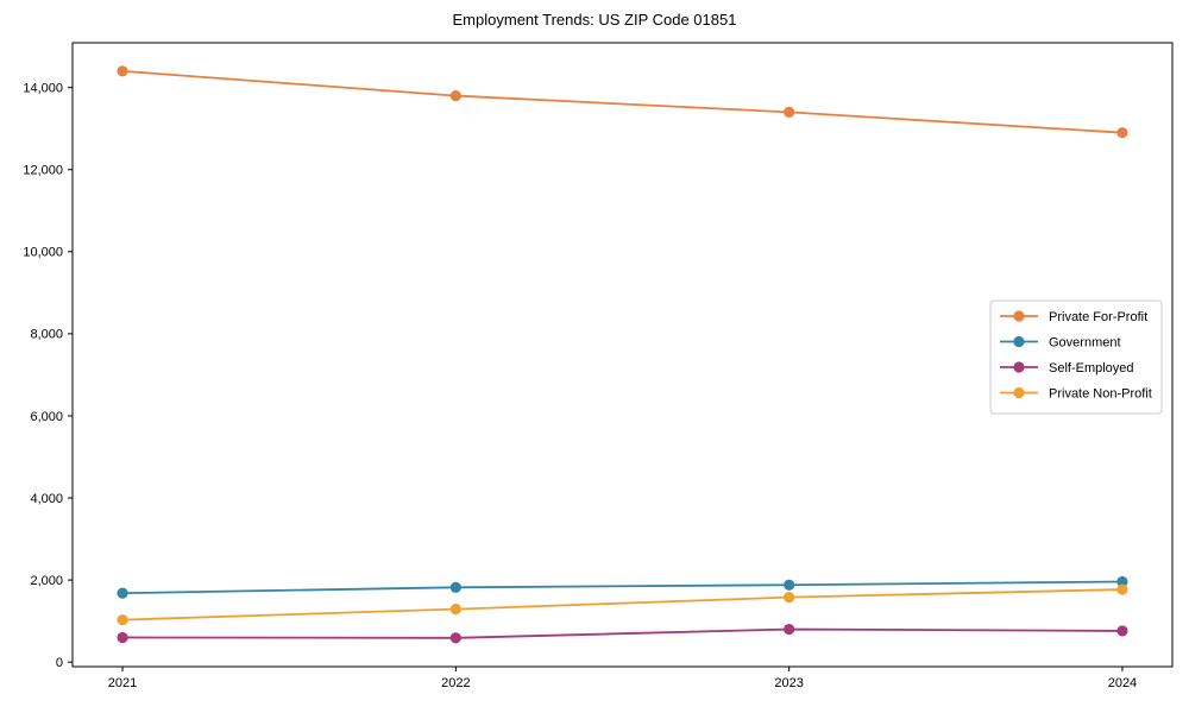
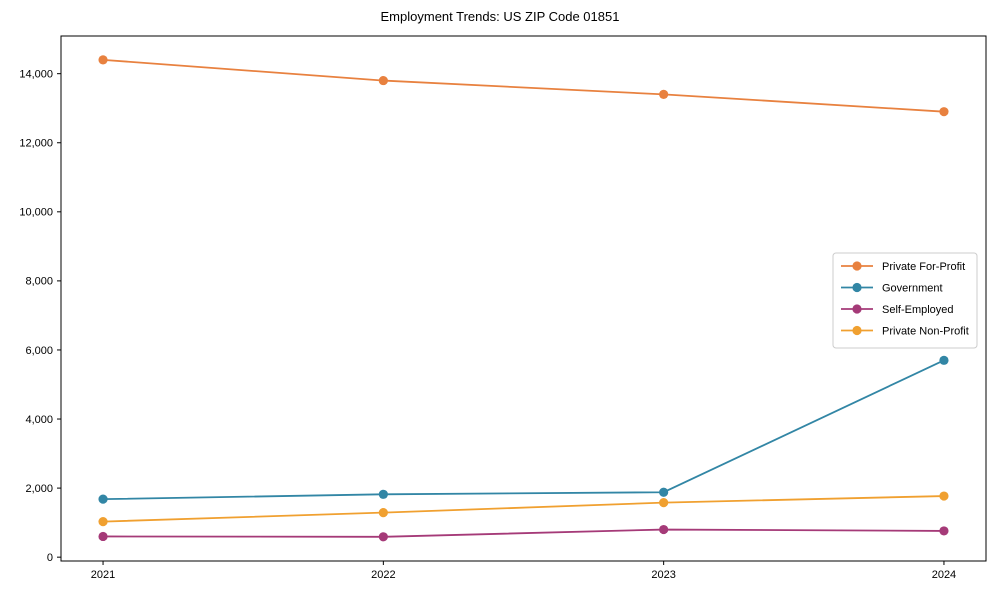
Government/2024: 2000 -> 5700
